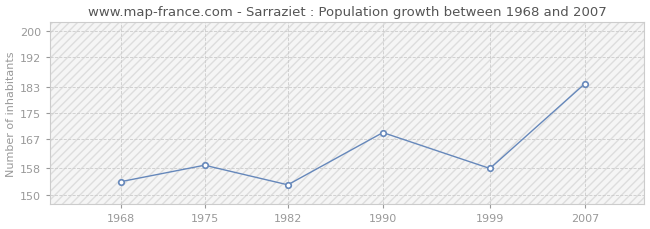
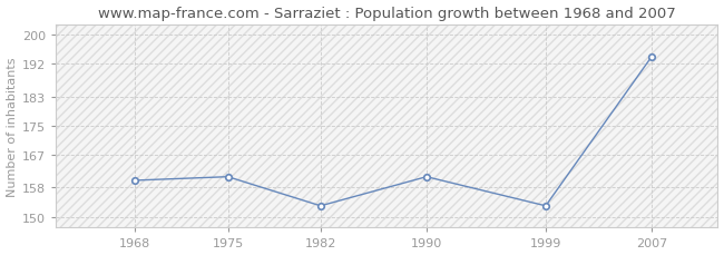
1968: 154 -> 160
1975: 159 -> 161
1990: 169 -> 161
1999: 158 -> 153
2007: 184 -> 194
